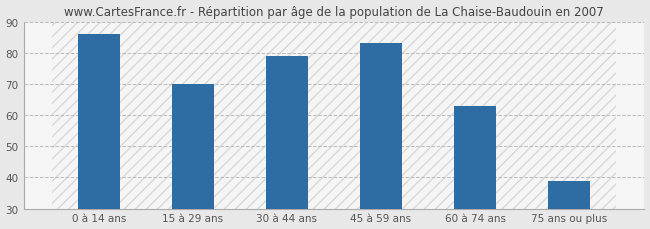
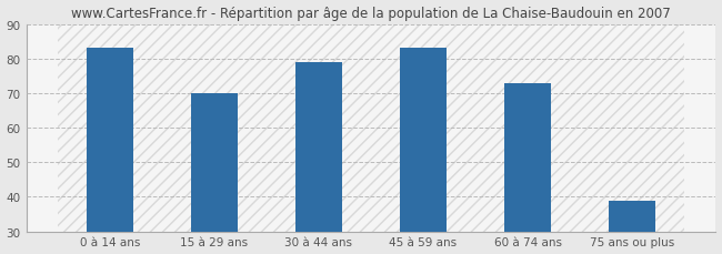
0 à 14 ans: 86 -> 83
60 à 74 ans: 63 -> 73
